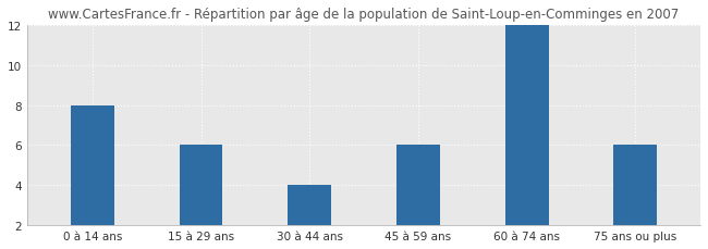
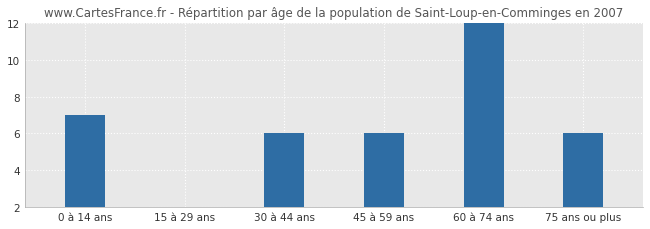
0 à 14 ans: 8 -> 7
15 à 29 ans: 6 -> 2
30 à 44 ans: 4 -> 6
